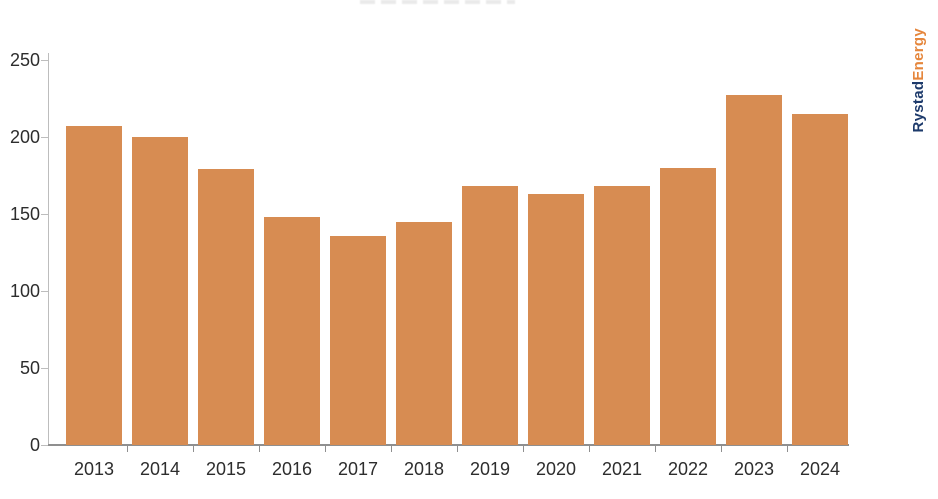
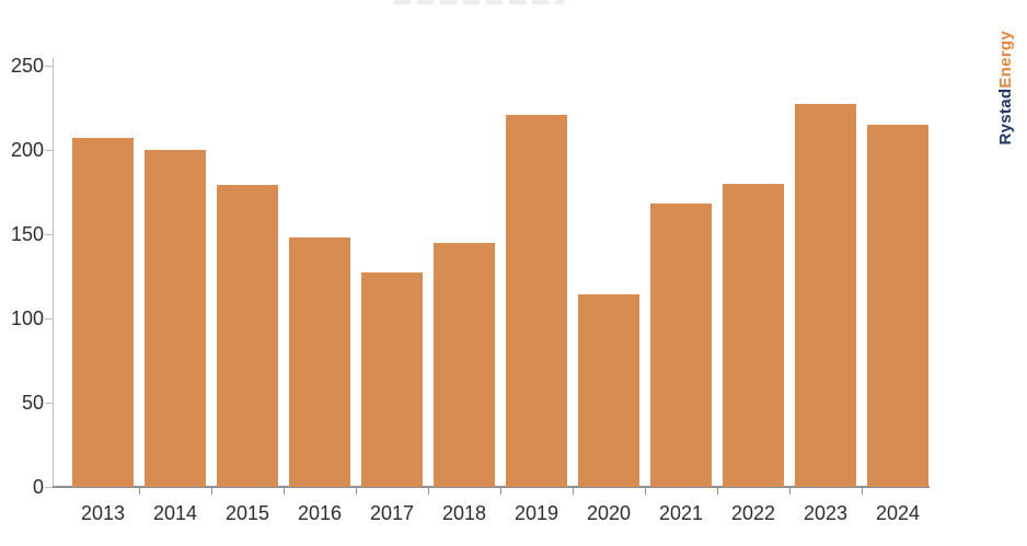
2017: 136 -> 127
2019: 168 -> 221
2020: 163 -> 114
